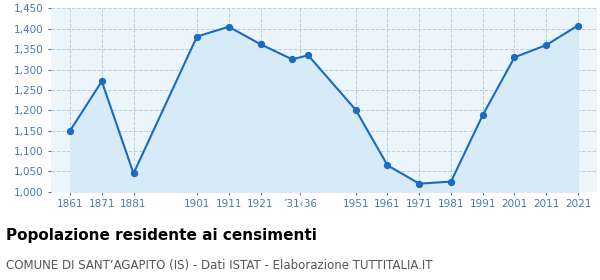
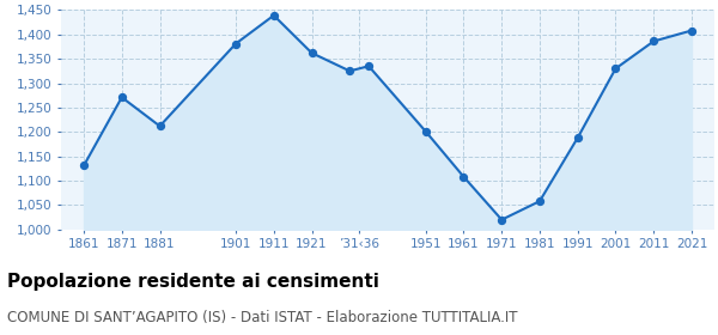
1861: 1,150 -> 1,131
1881: 1,045 -> 1,212
1911: 1,405 -> 1,439
1961: 1,065 -> 1,108
1981: 1,025 -> 1,058
2011: 1,360 -> 1,386
